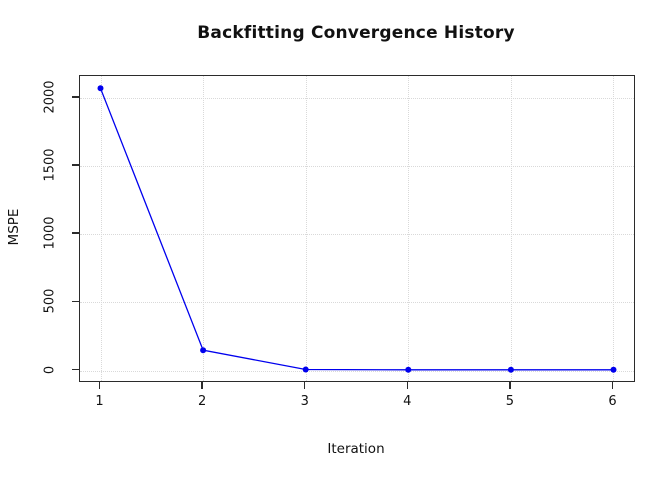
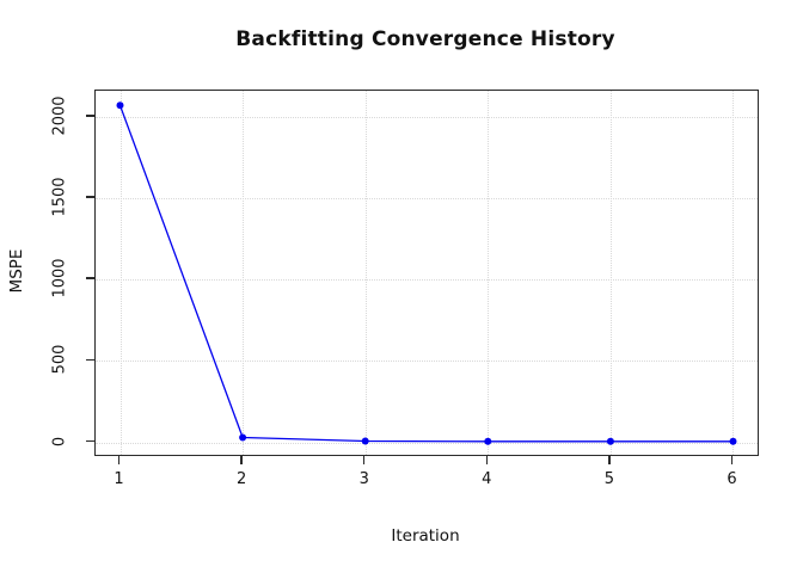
2: 150 -> 30
